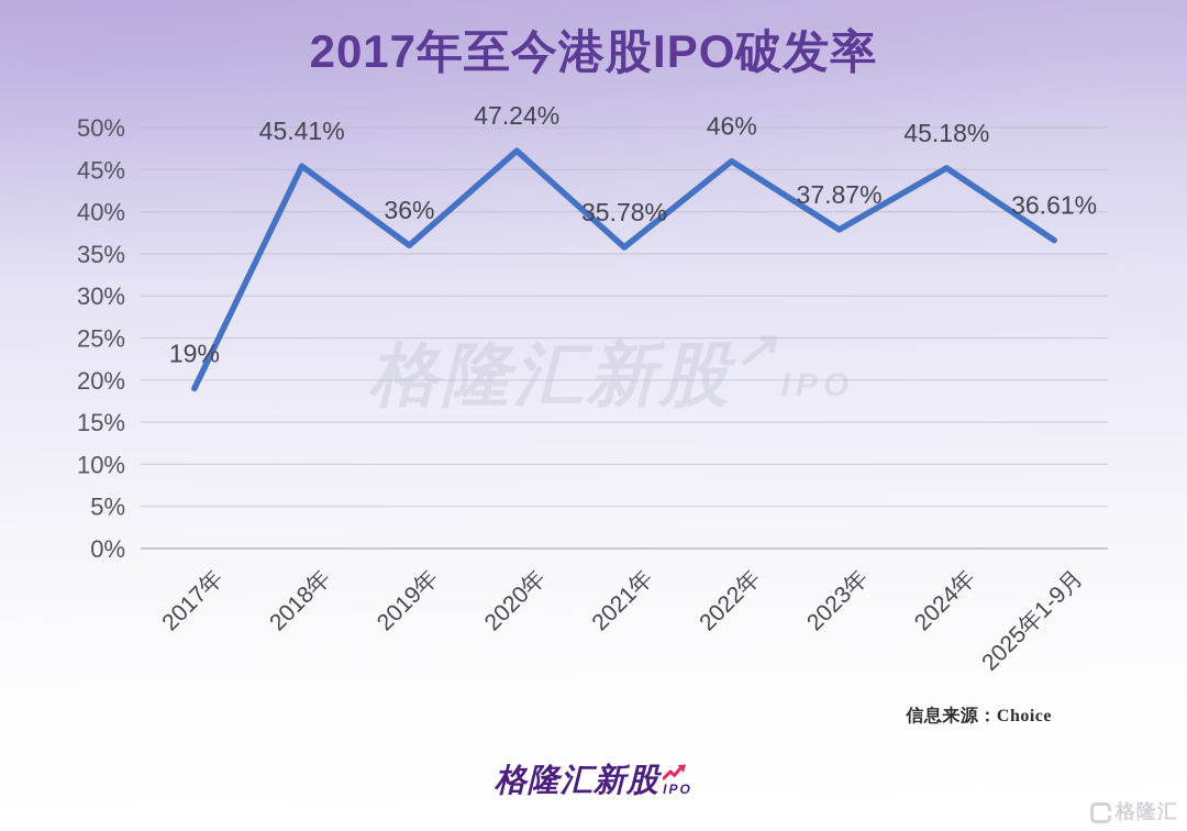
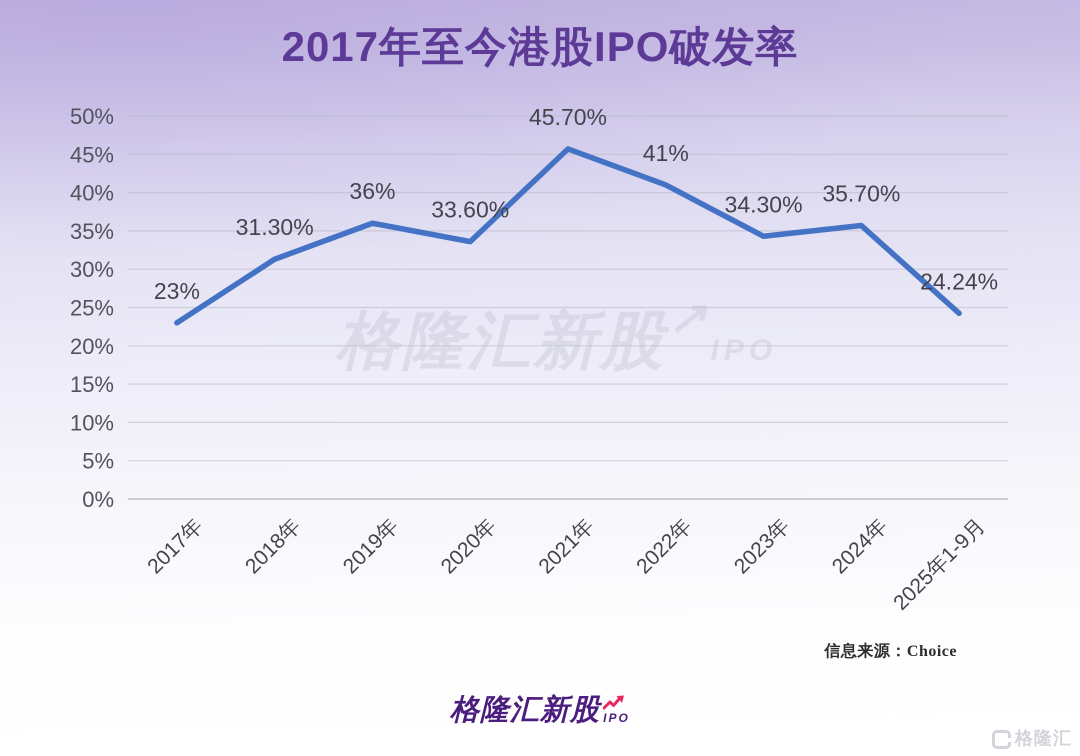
2017年: 19% -> 23%
2018年: 45.41% -> 31.30%
2020年: 47.24% -> 33.60%
2021年: 35.78% -> 45.70%
2022年: 46% -> 41%
2023年: 37.87% -> 34.30%
2024年: 45.18% -> 35.70%
2025年1-9月: 36.61% -> 24.24%
